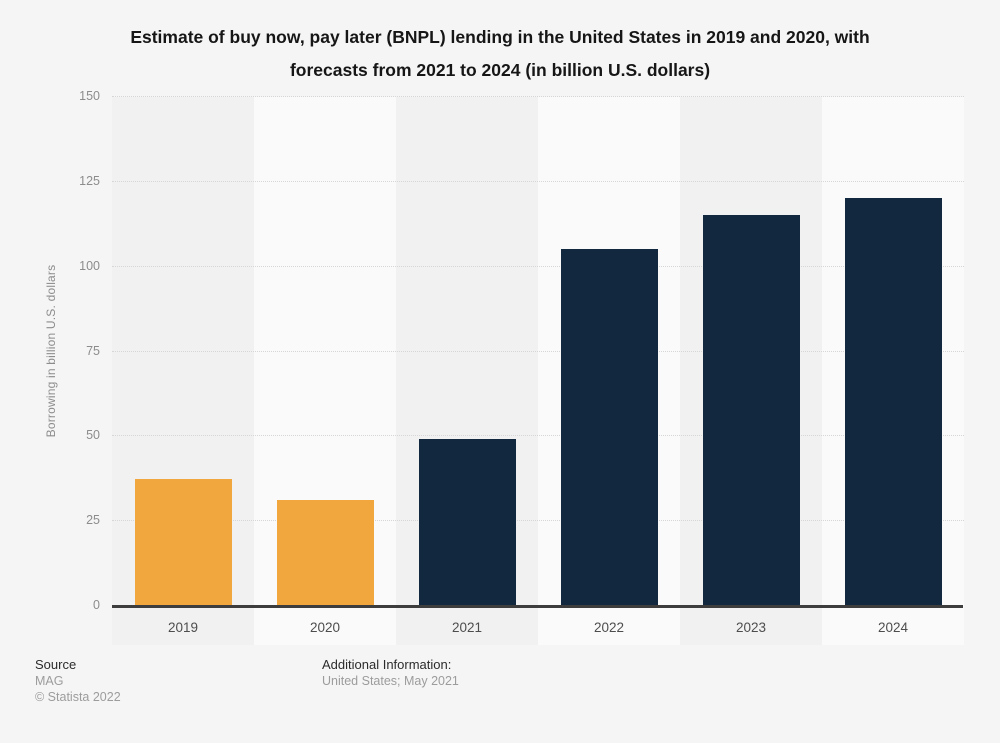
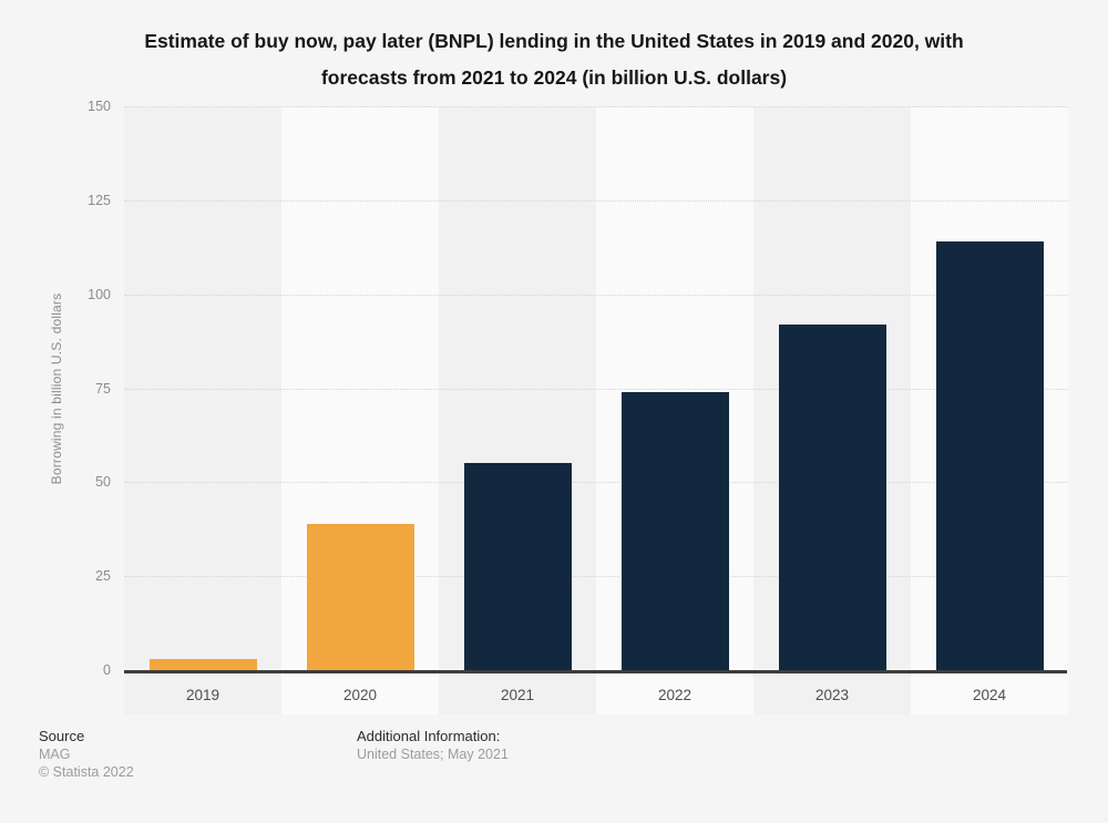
2019: 37 -> 3
2020: 31 -> 39
2021: 49 -> 55
2022: 105 -> 74
2023: 115 -> 92
2024: 120 -> 114
